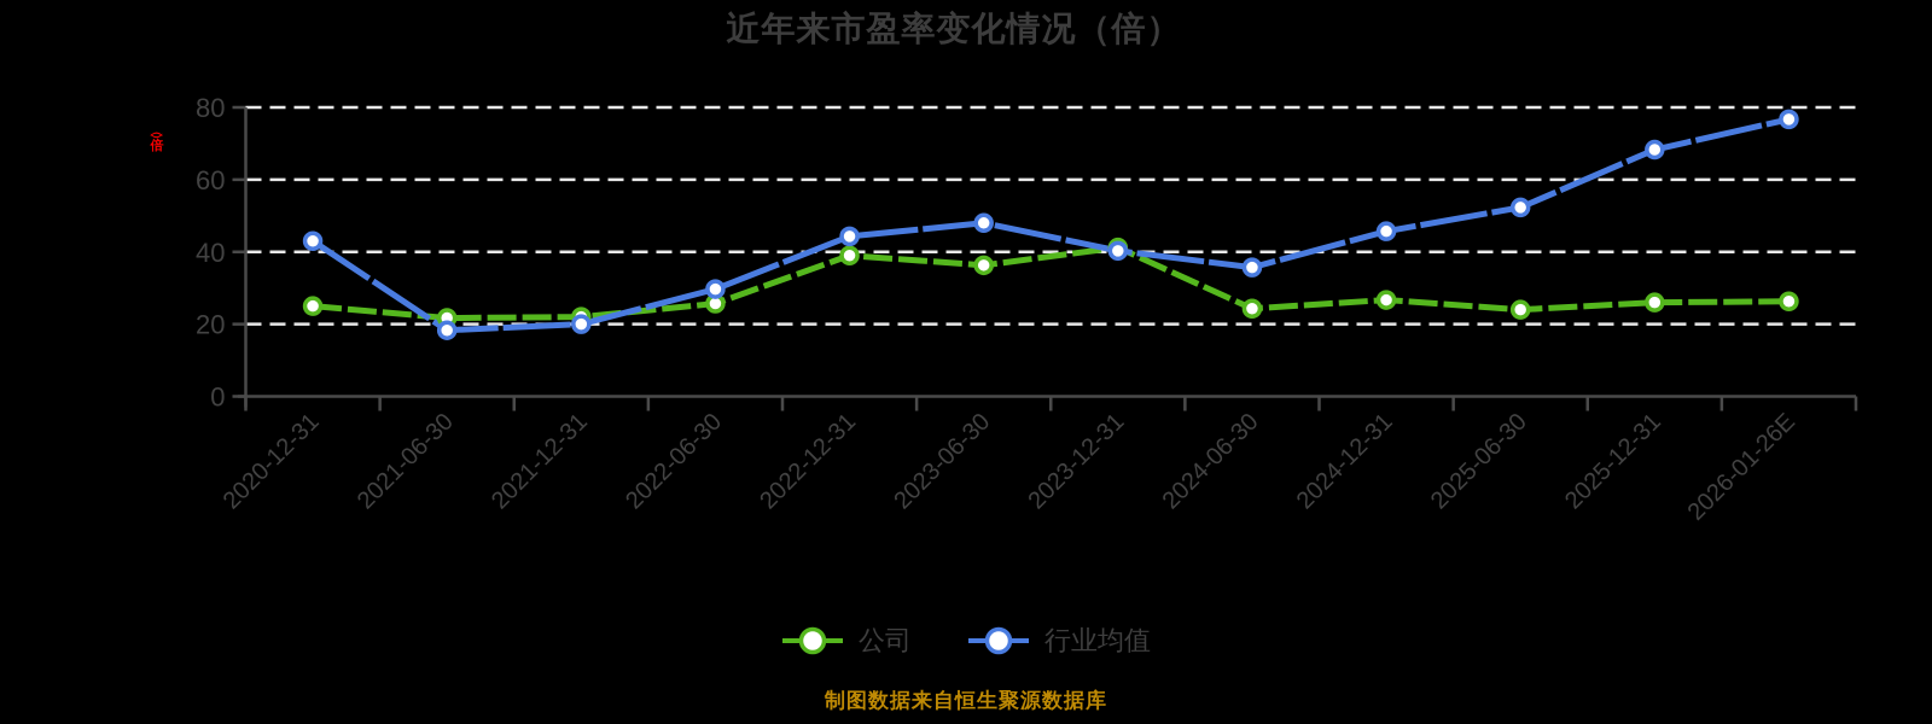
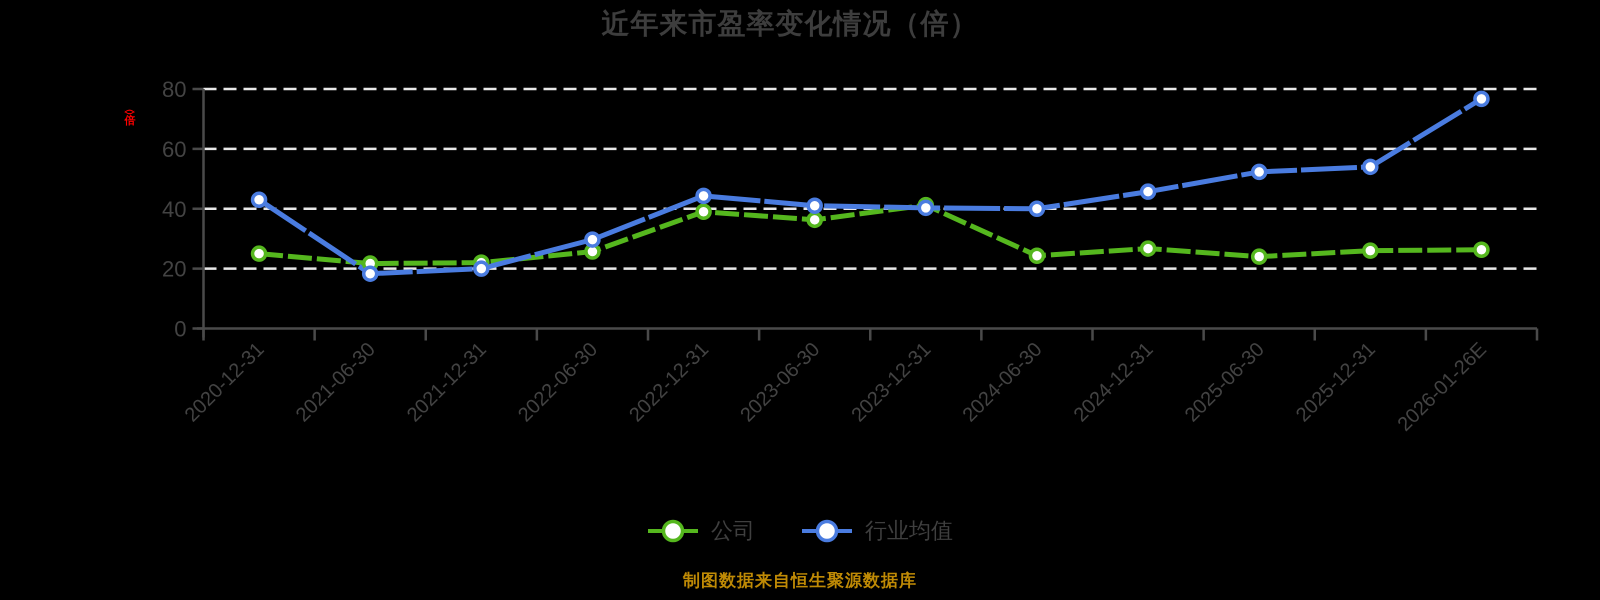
行业均值/2023-06-30: 48 -> 41
行业均值/2024-06-30: 36 -> 40
行业均值/2025-12-31: 68 -> 54
